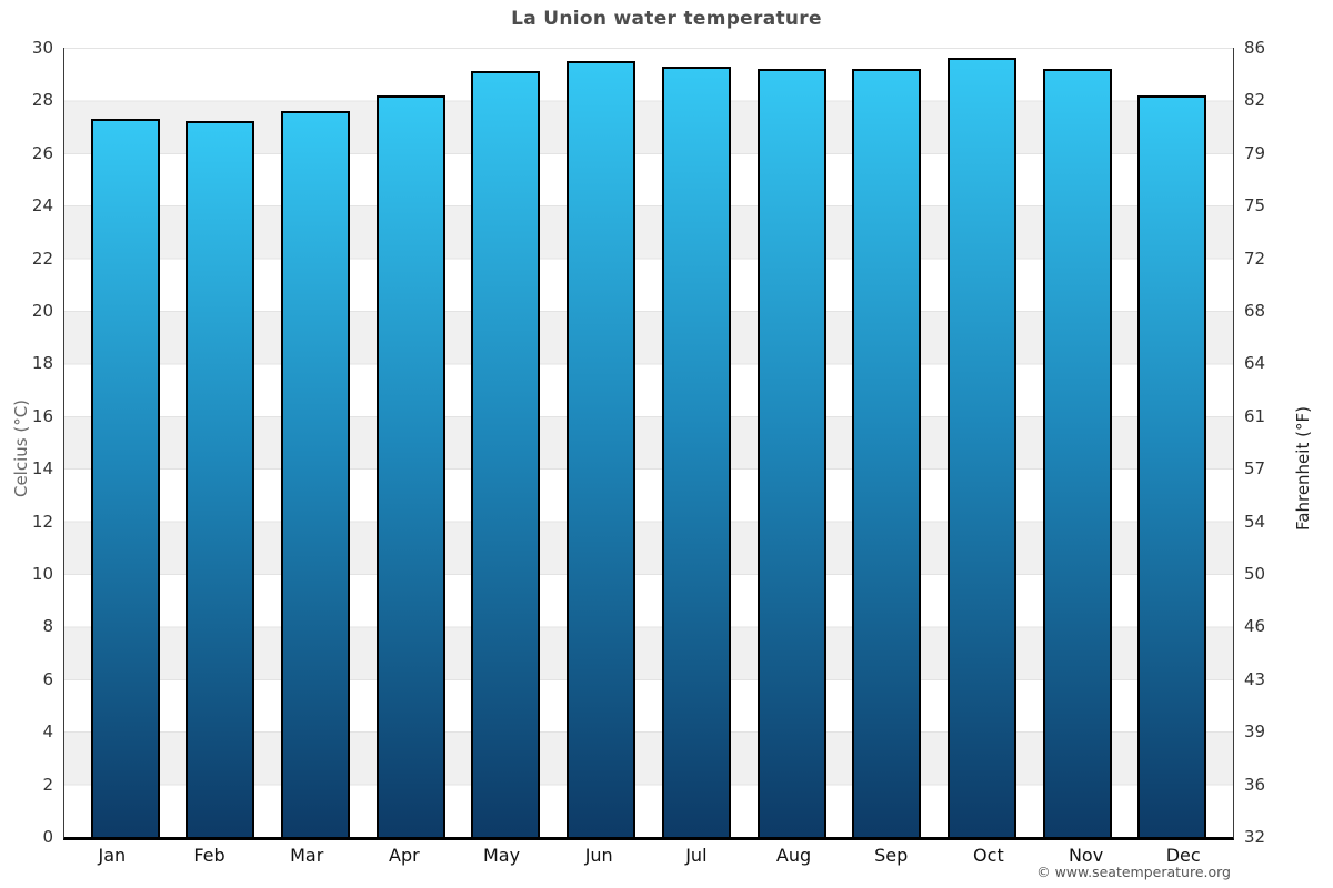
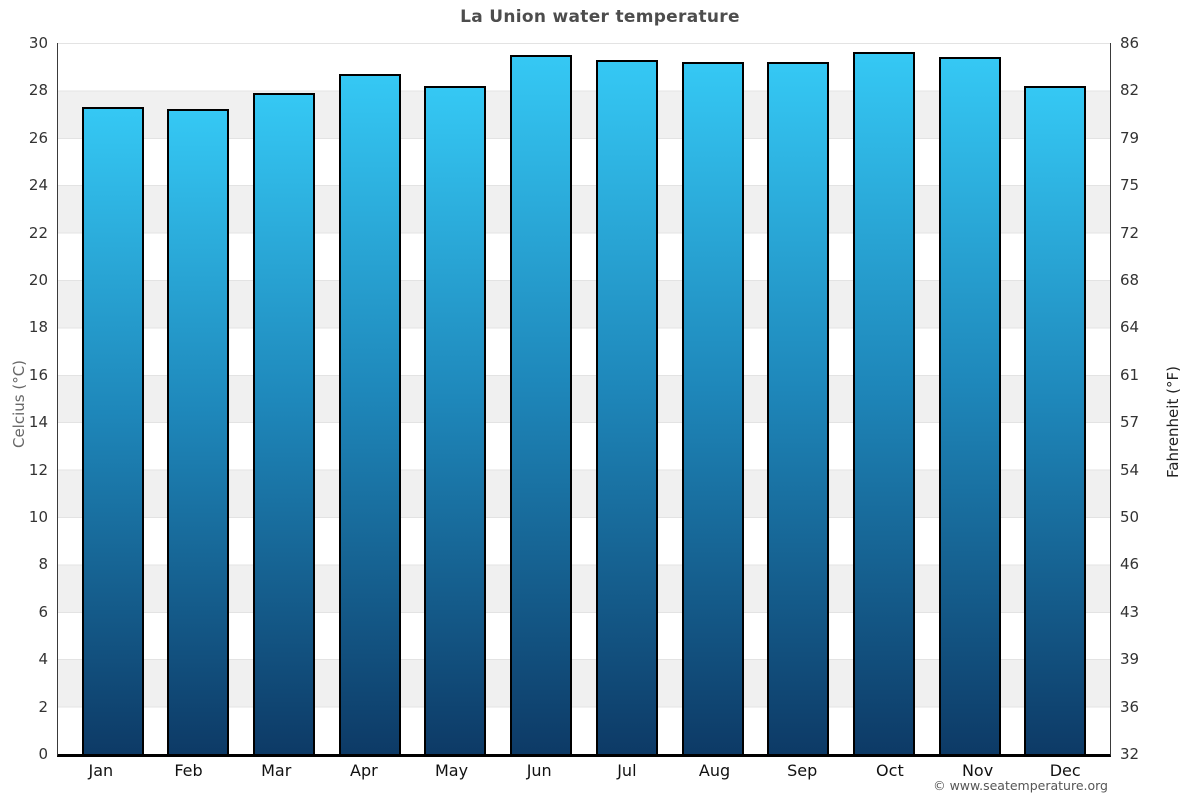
Mar: 27.6 -> 27.9
Apr: 28.2 -> 28.7
May: 29.1 -> 28.2
Nov: 29.2 -> 29.4
